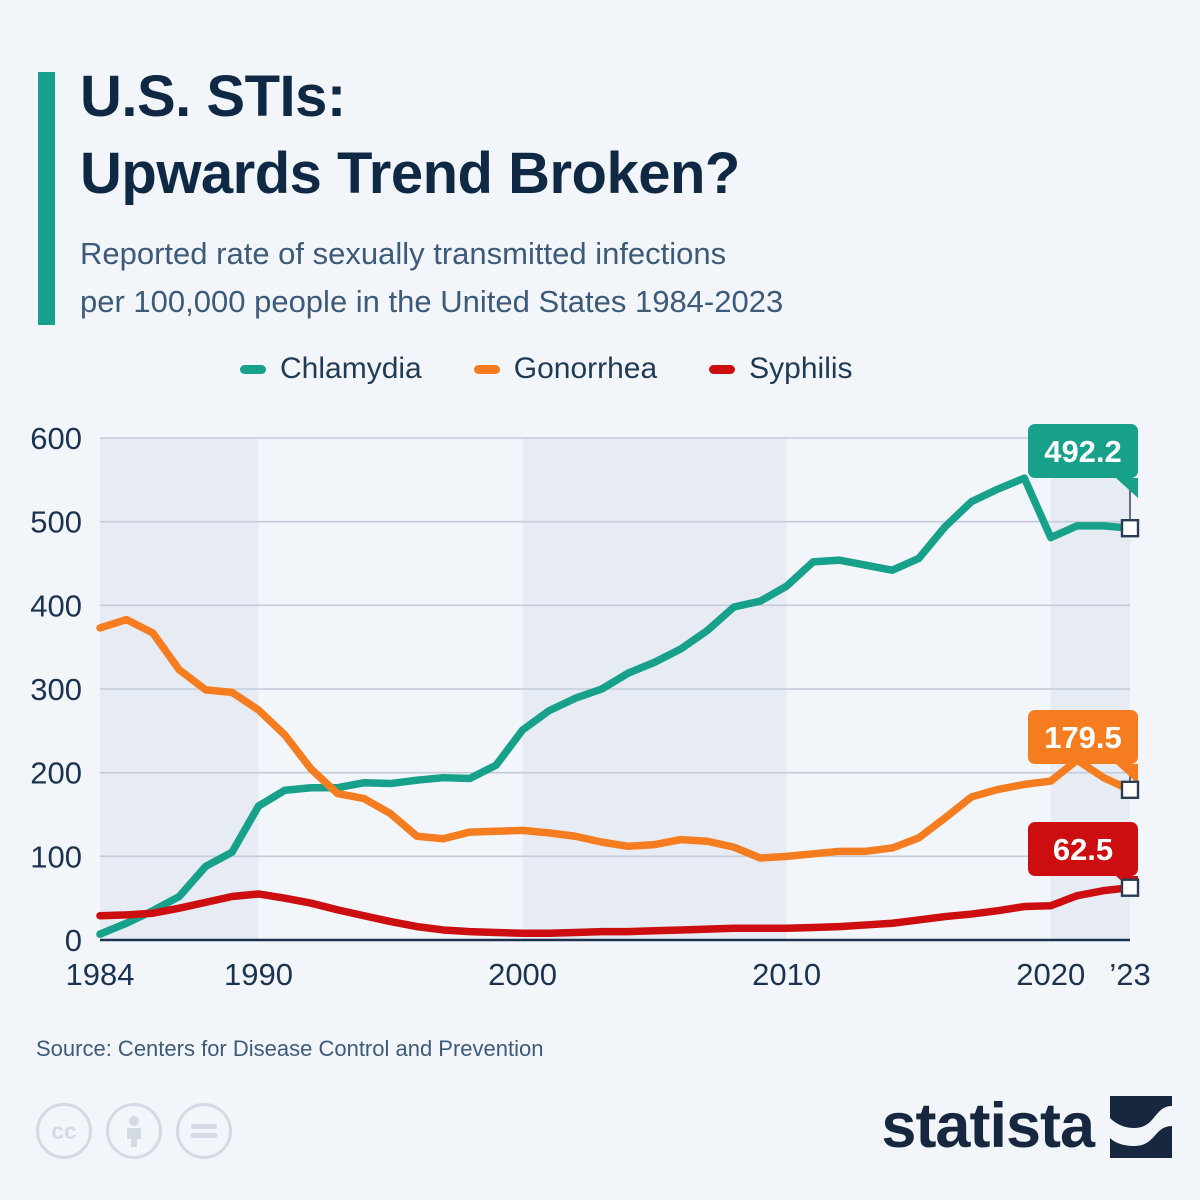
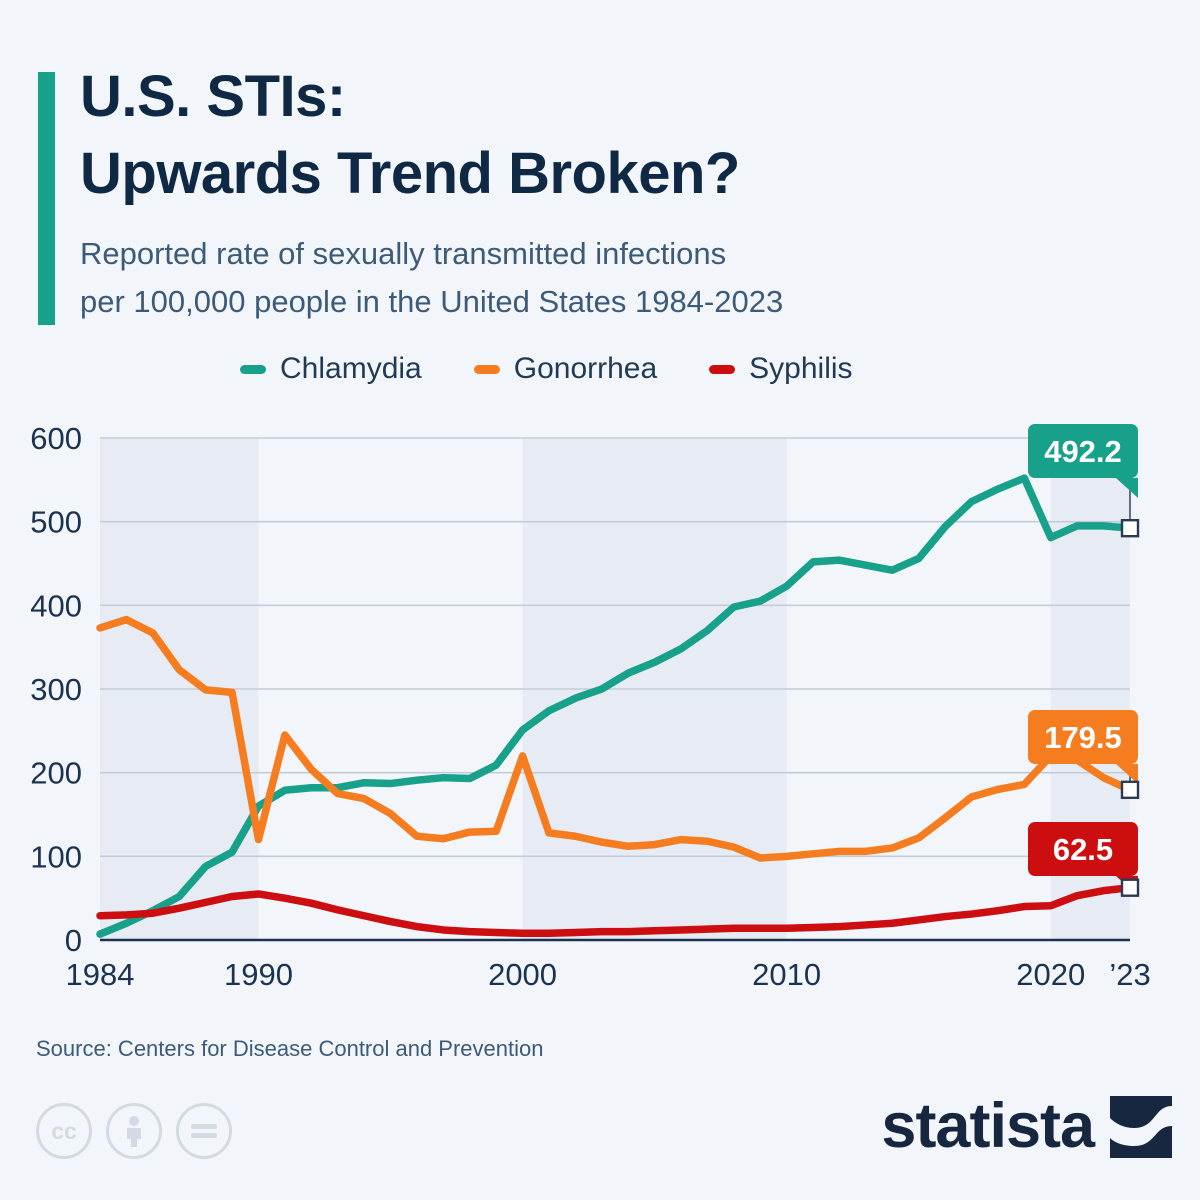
Gonorrhea/1990: 280 -> 120
Gonorrhea/2000: 130 -> 220
Gonorrhea/2020: 190 -> 220
